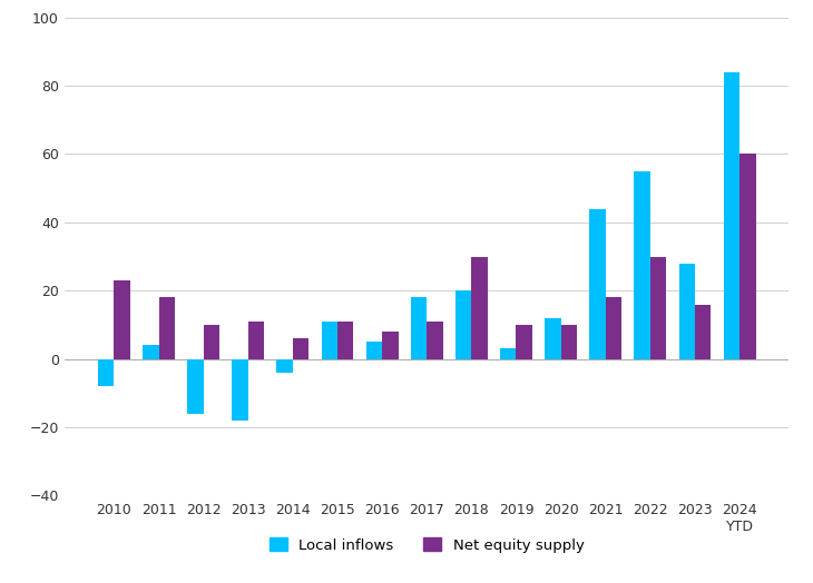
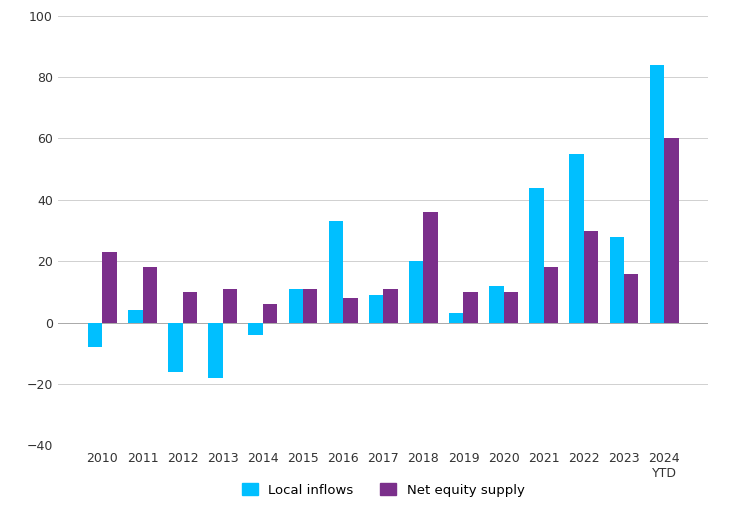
Local inflows/2016: 5 -> 33
Local inflows/2017: 18 -> 9
Net equity supply/2018: 30 -> 36
